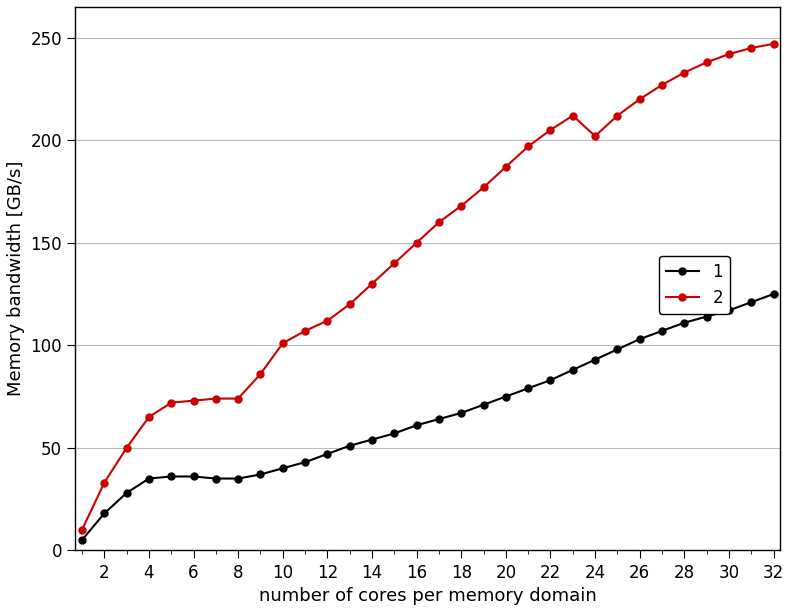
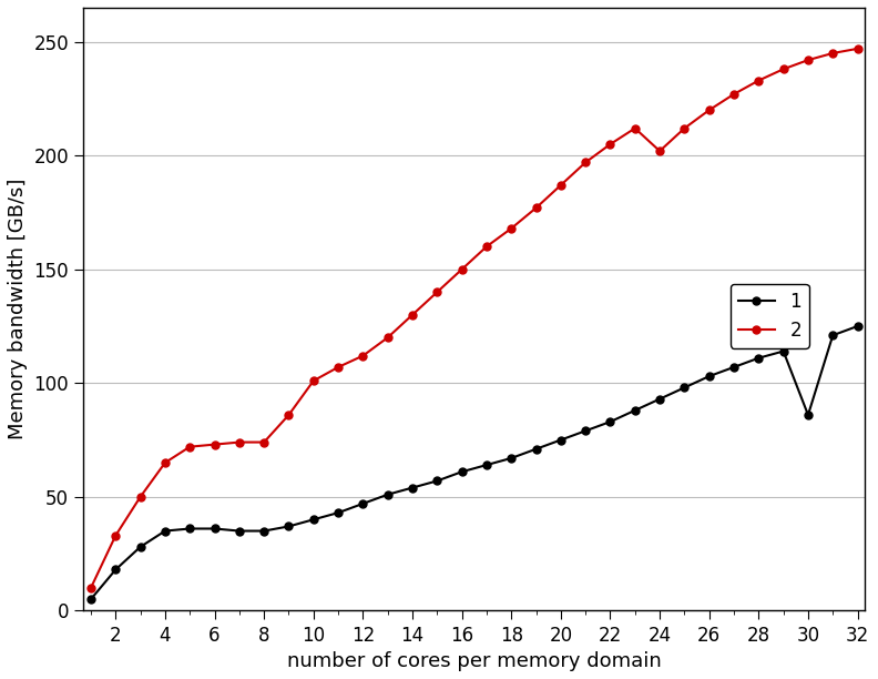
1/30: 117 -> 86
